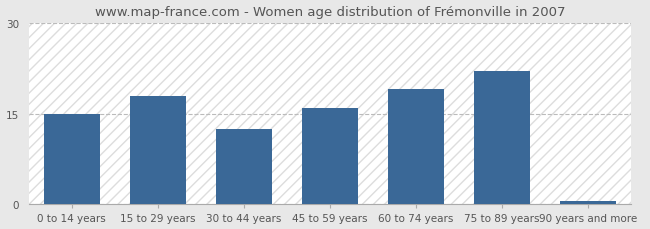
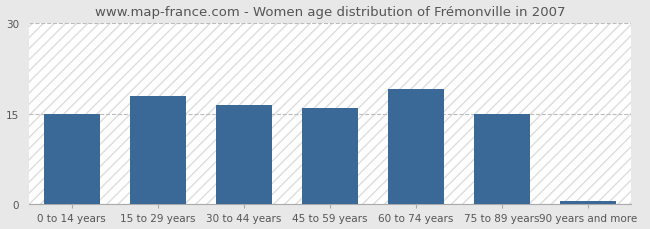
30 to 44 years: 12.4 -> 16.5
75 to 89 years: 22.0 -> 15.0
